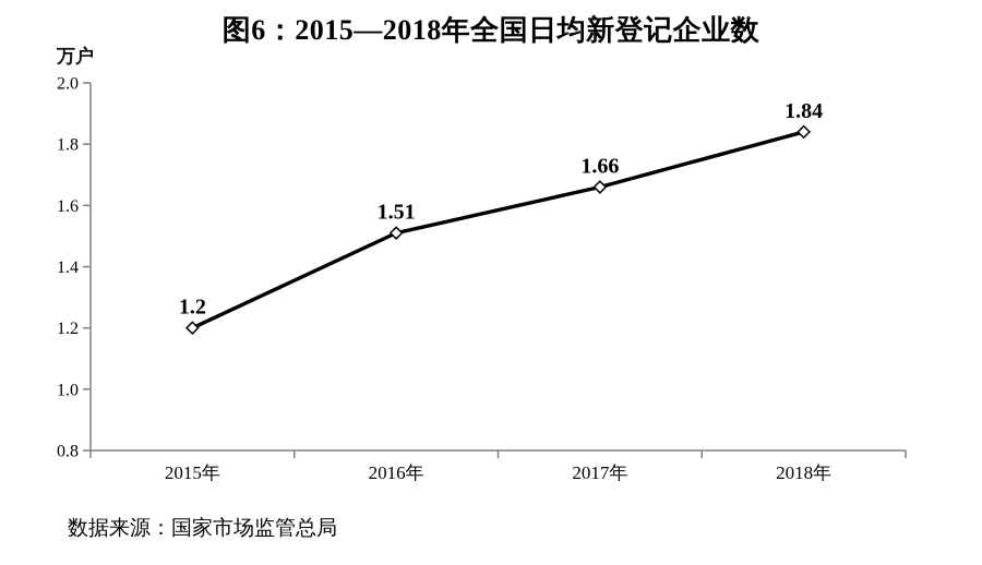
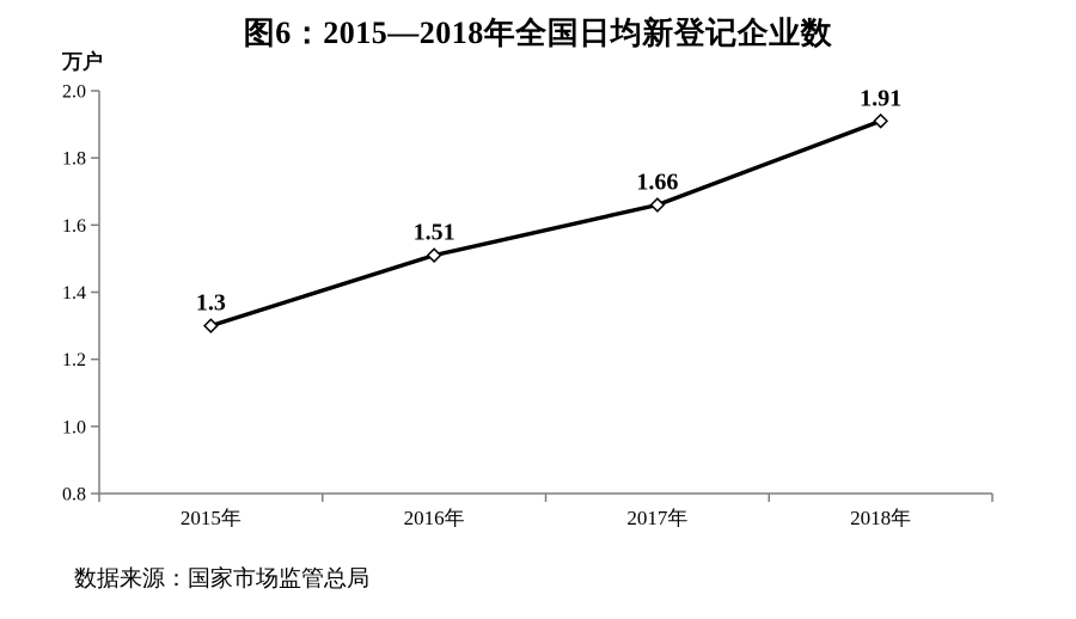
2015年: 1.2 -> 1.3
2018年: 1.84 -> 1.91
